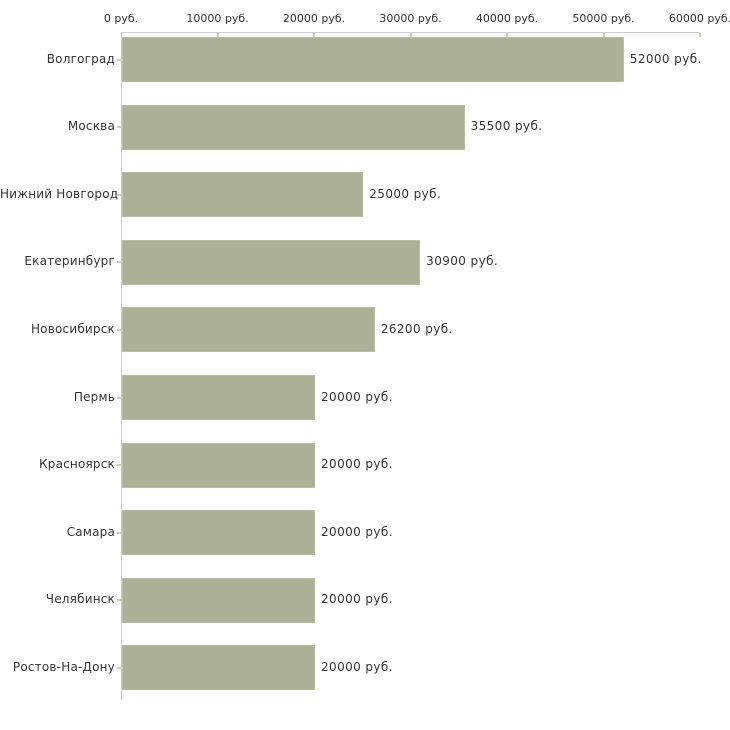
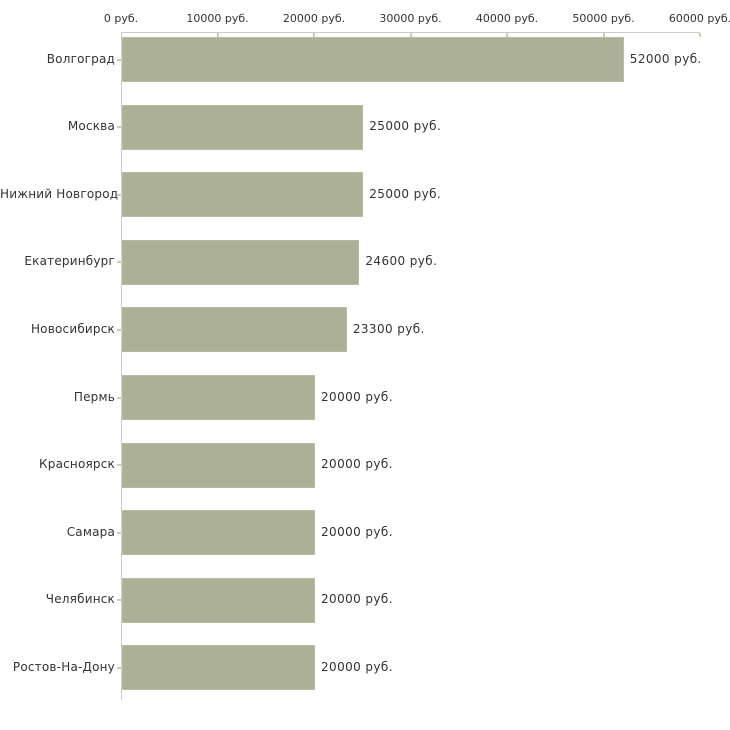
Москва: 35500 -> 25000
Екатеринбург: 30900 -> 24600
Новосибирск: 26200 -> 23300
